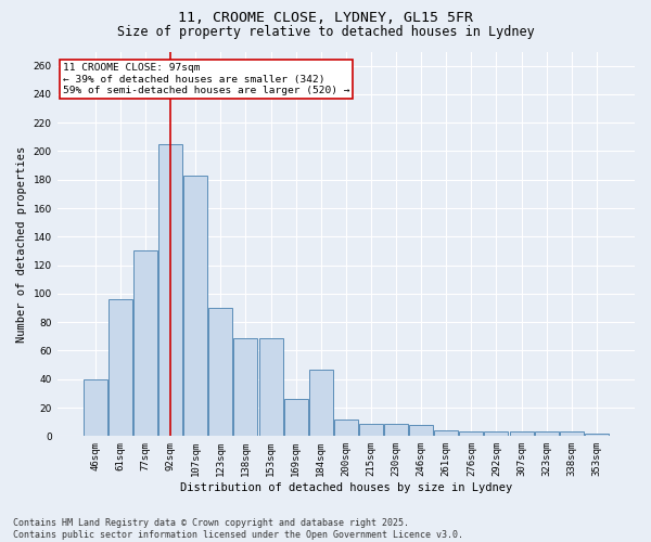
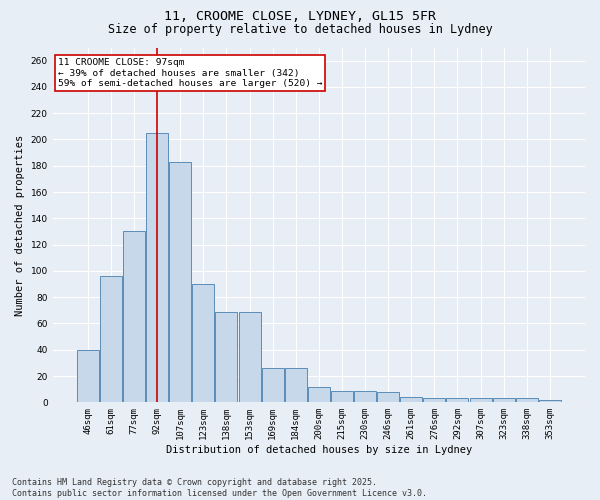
184sqm: 47 -> 26
